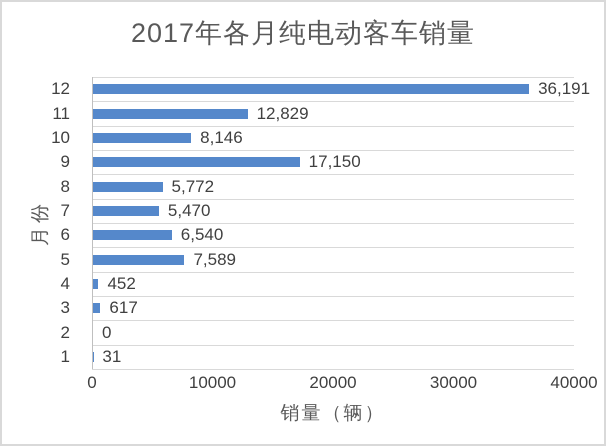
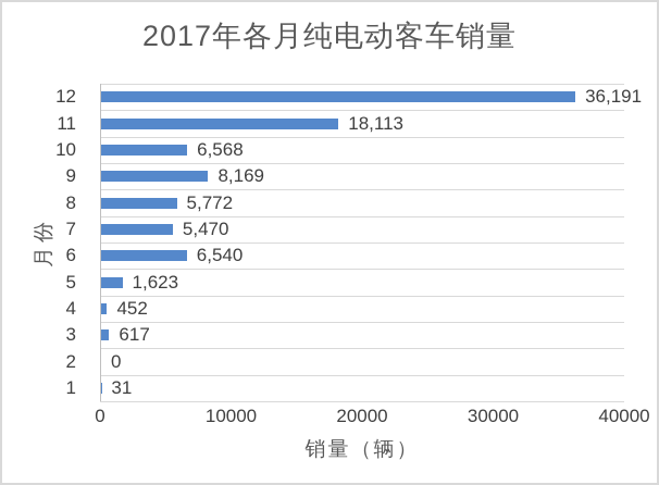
11: 12,829 -> 18,113
10: 8,146 -> 6,568
9: 17,150 -> 8,169
5: 7,589 -> 1,623
